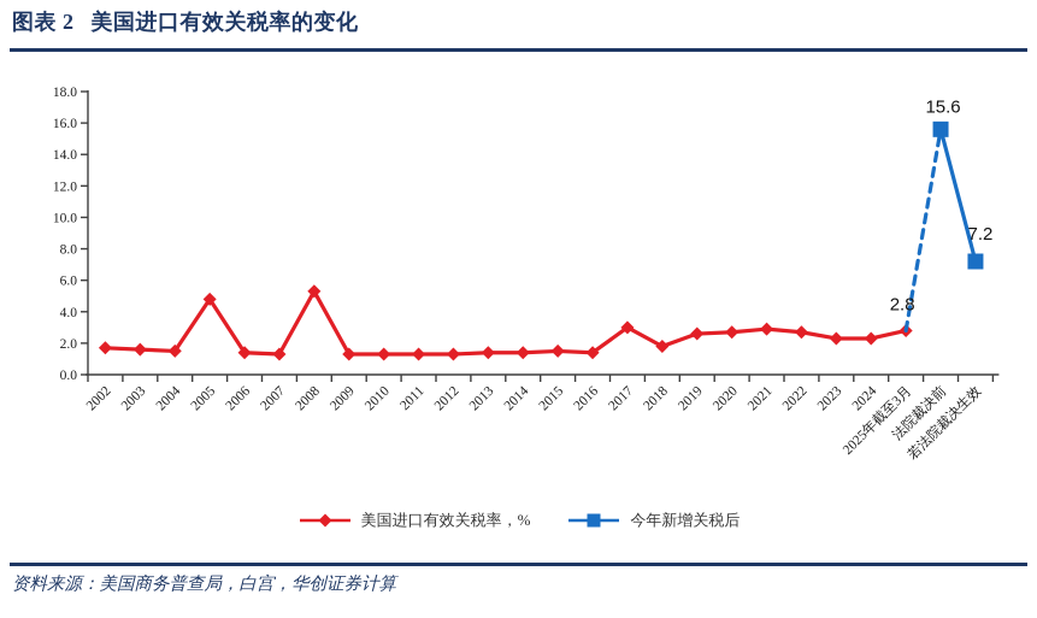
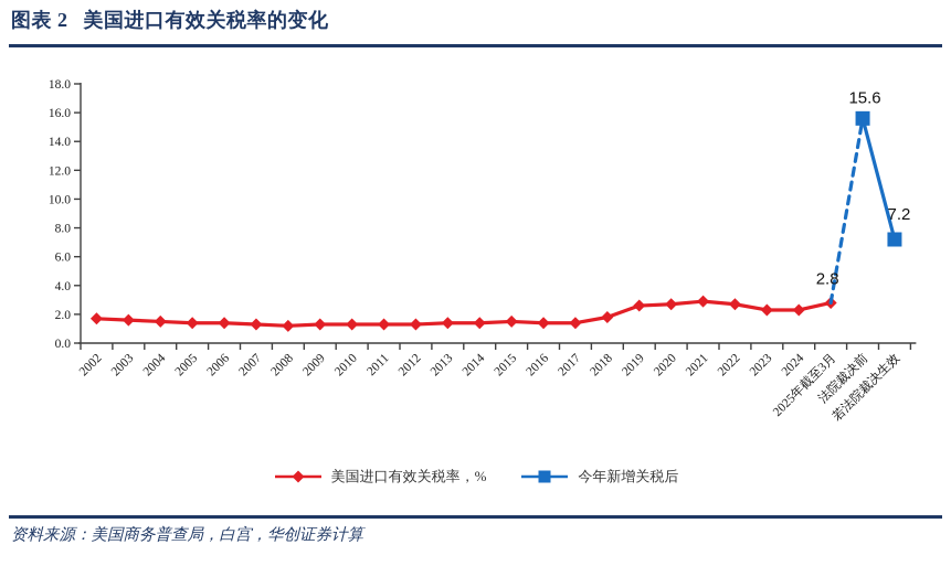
美国进口有效关税率，%/2005: 4.8 -> 1.4
美国进口有效关税率，%/2008: 5.3 -> 1.2
美国进口有效关税率，%/2017: 3.0 -> 1.4
